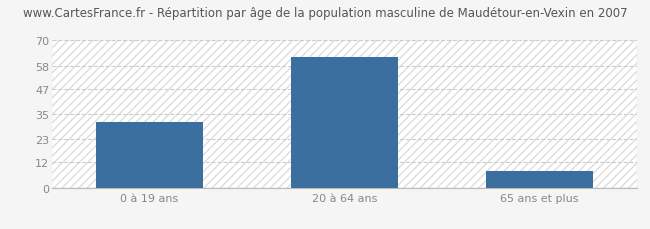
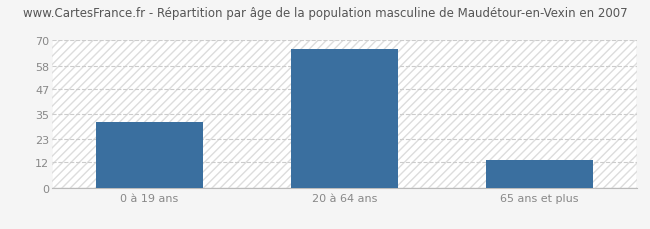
20 à 64 ans: 62 -> 66
65 ans et plus: 8 -> 13
